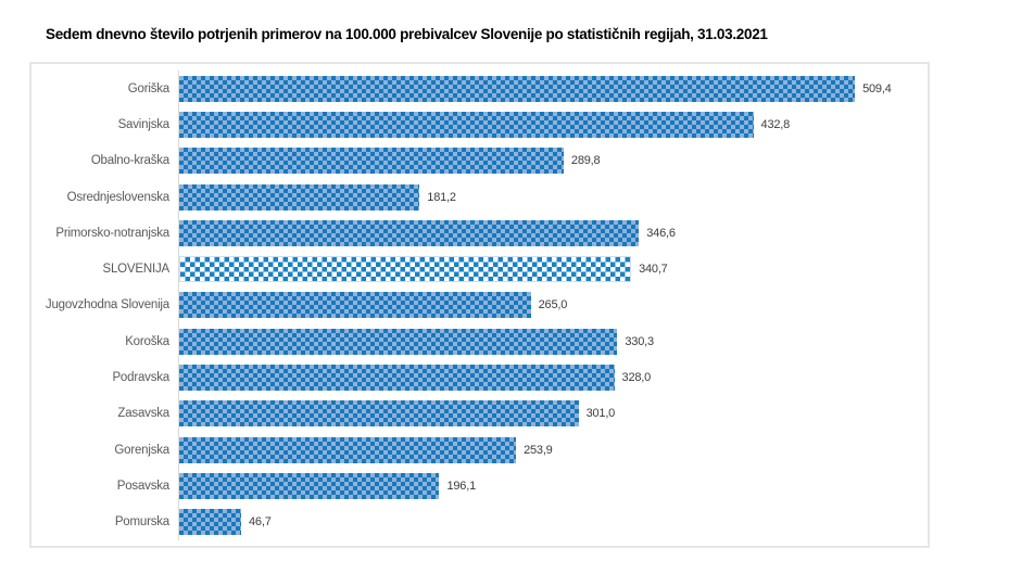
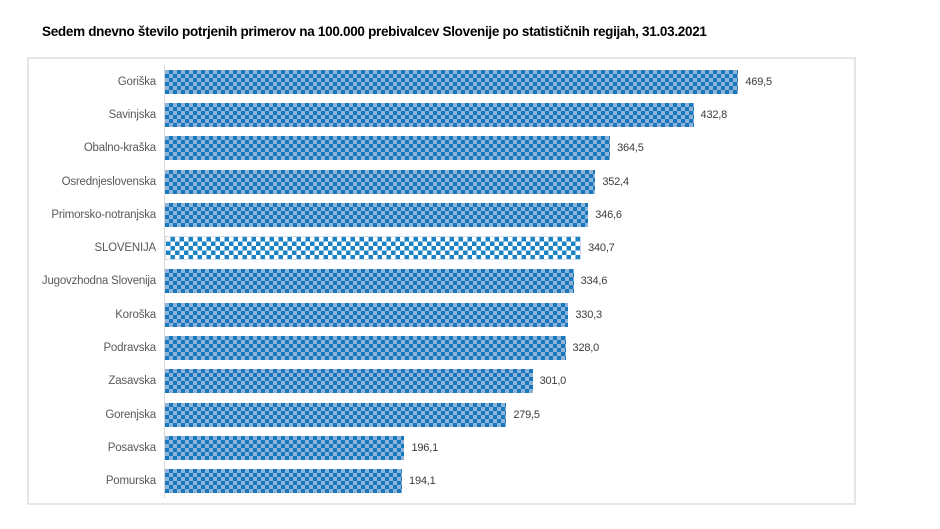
Goriška: 509,4 -> 469,5
Obalno-kraška: 289,8 -> 364,5
Osrednjeslovenska: 181,2 -> 352,4
Jugovzhodna Slovenija: 265,0 -> 334,6
Gorenjska: 253,9 -> 279,5
Pomurska: 46,7 -> 194,1
